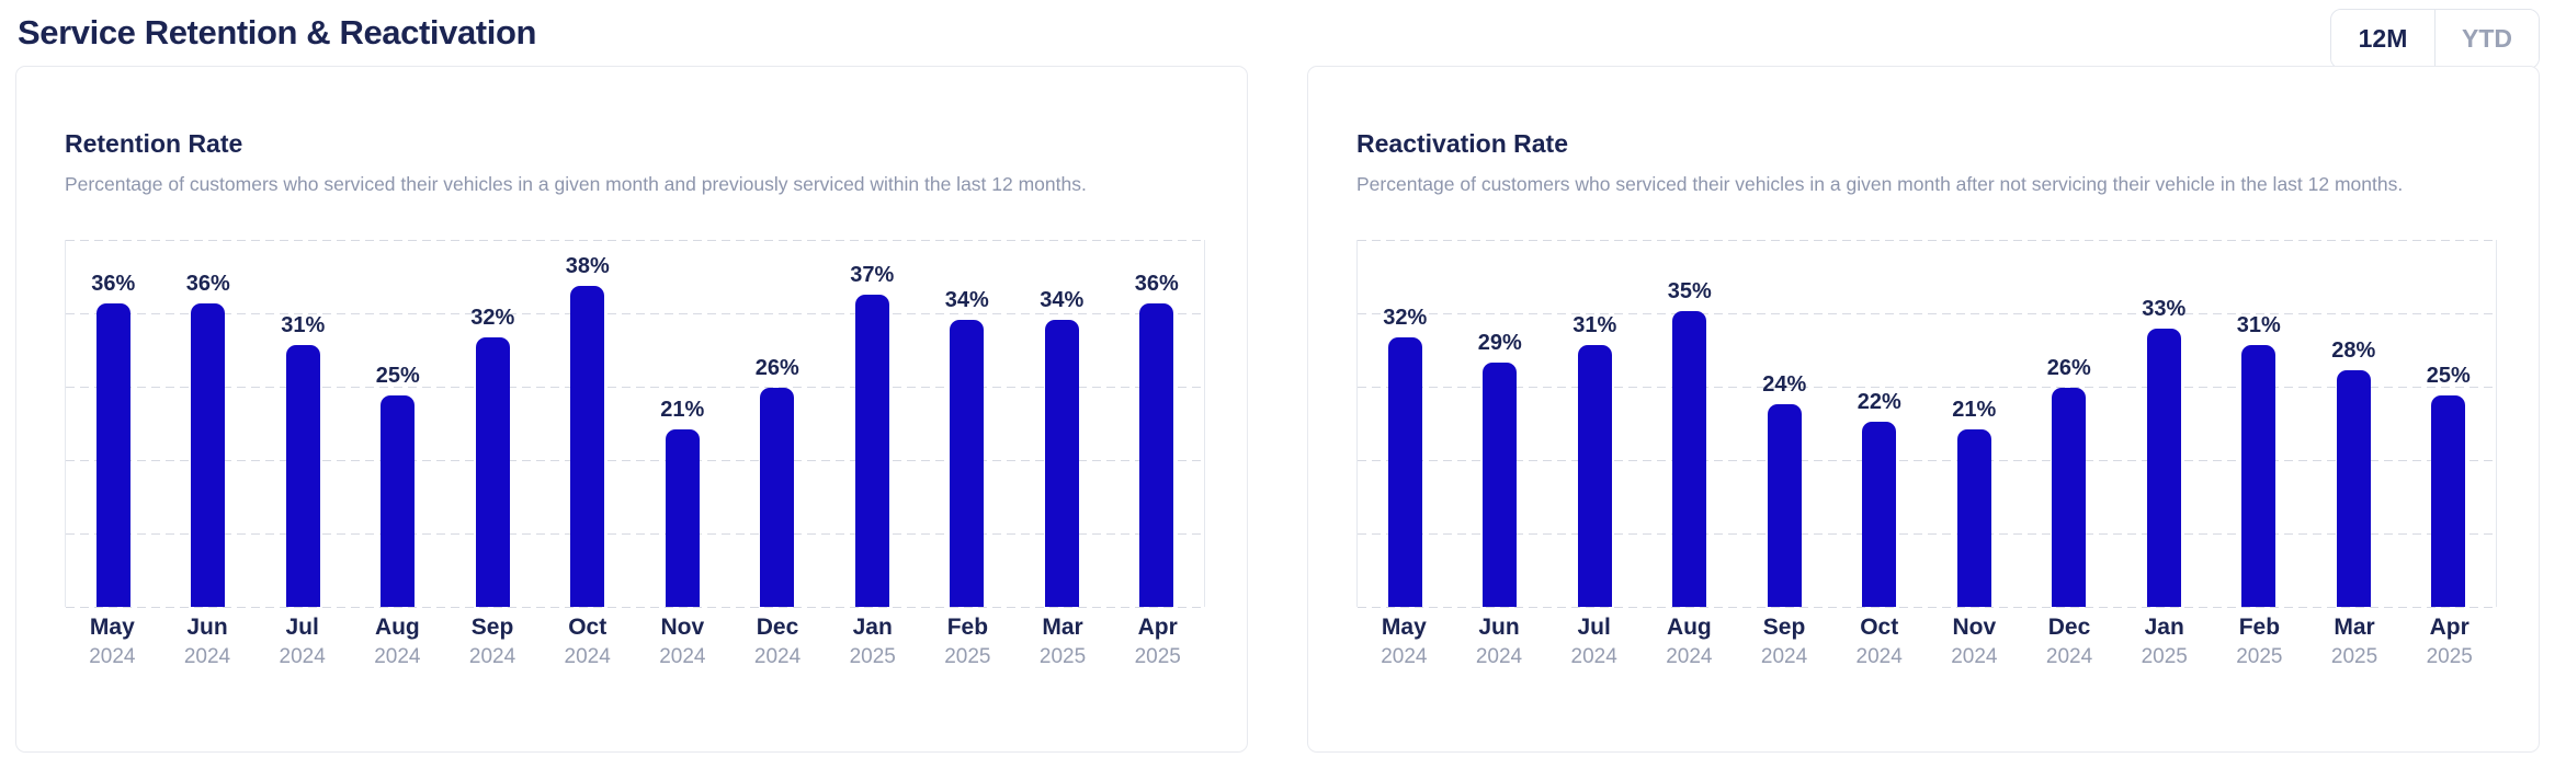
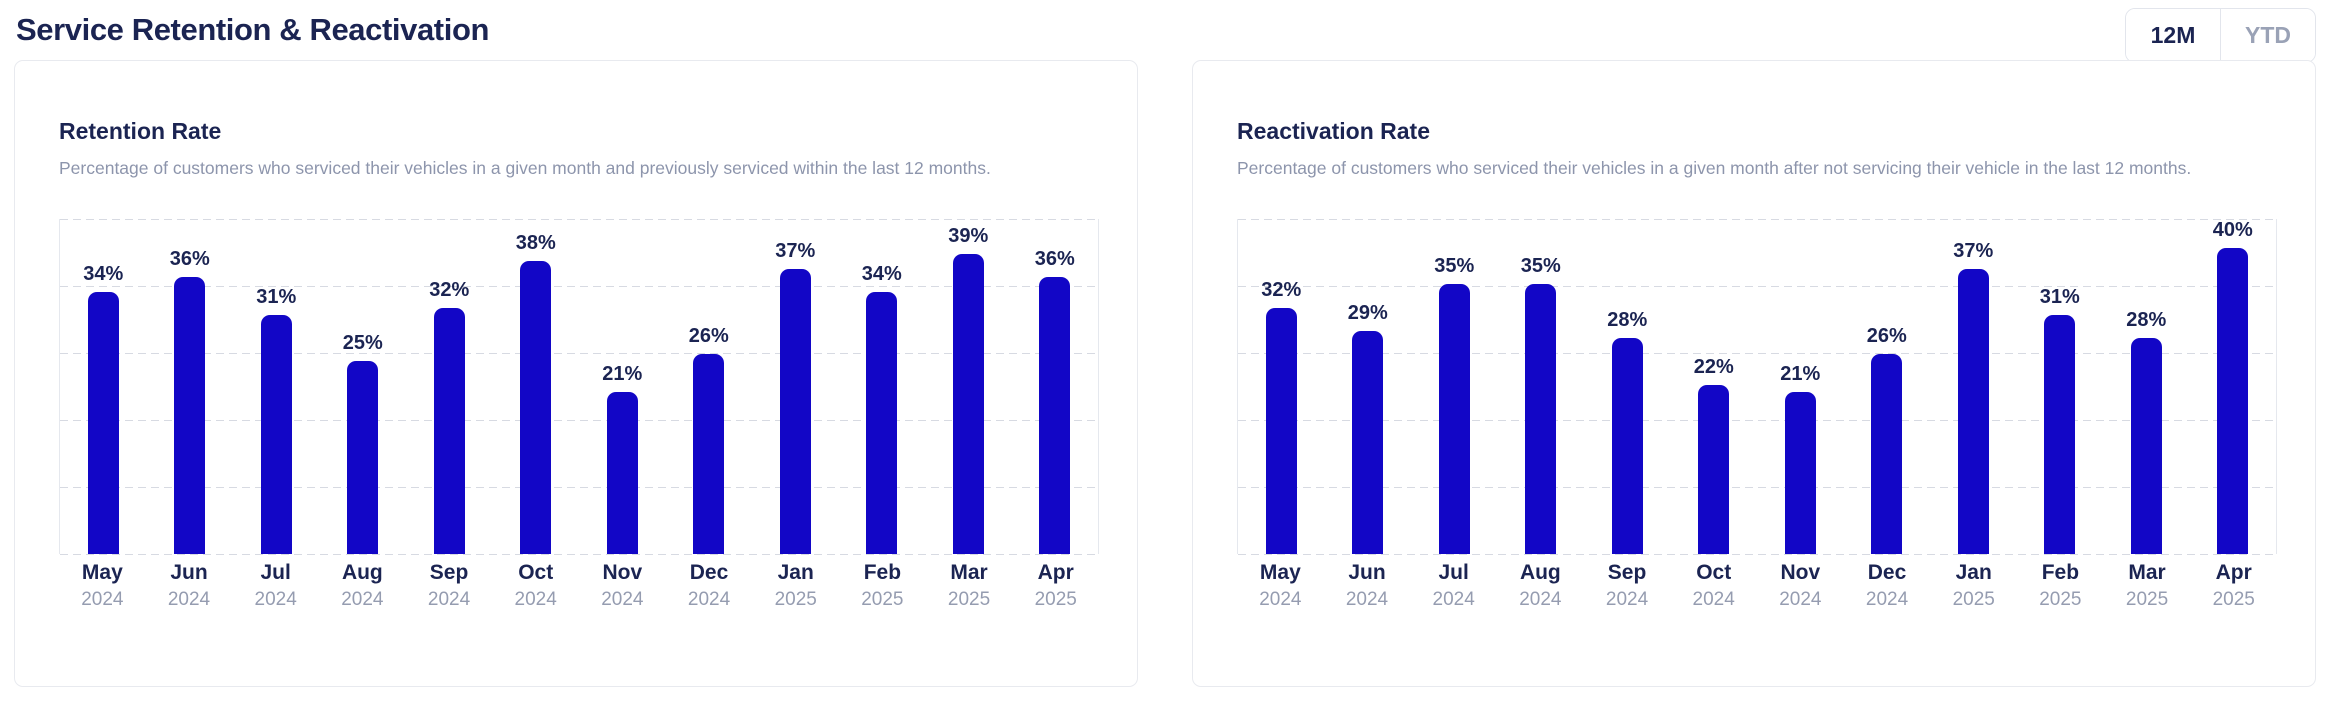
Retention Rate/May 2024: 36% -> 34%
Retention Rate/Mar 2025: 34% -> 39%
Reactivation Rate/Jul 2024: 31% -> 35%
Reactivation Rate/Sep 2024: 24% -> 28%
Reactivation Rate/Jan 2025: 33% -> 37%
Reactivation Rate/Apr 2025: 25% -> 40%
